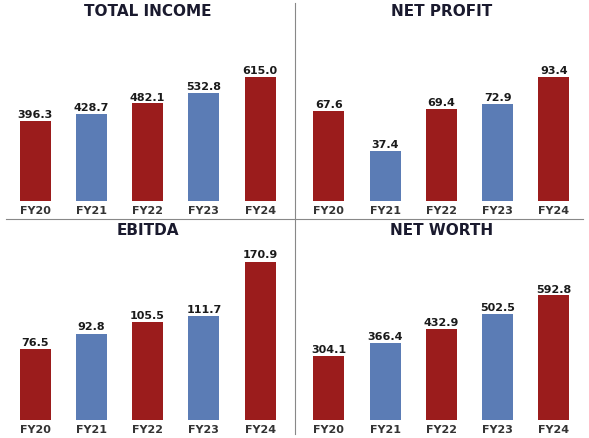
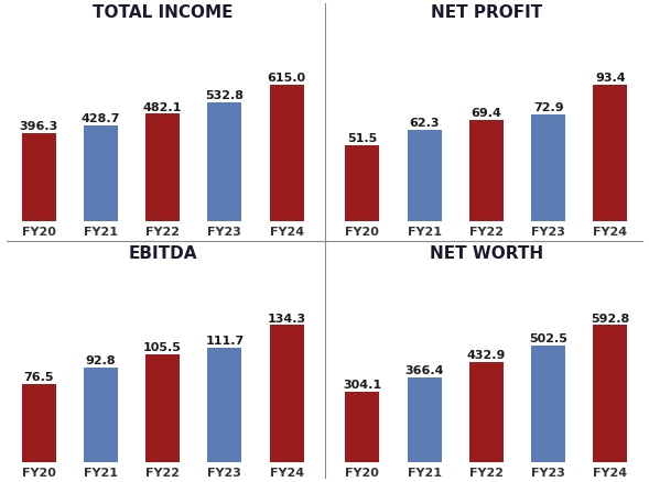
NET PROFIT/FY20: 67.6 -> 51.5
NET PROFIT/FY21: 37.4 -> 62.3
EBITDA/FY24: 170.9 -> 134.3
